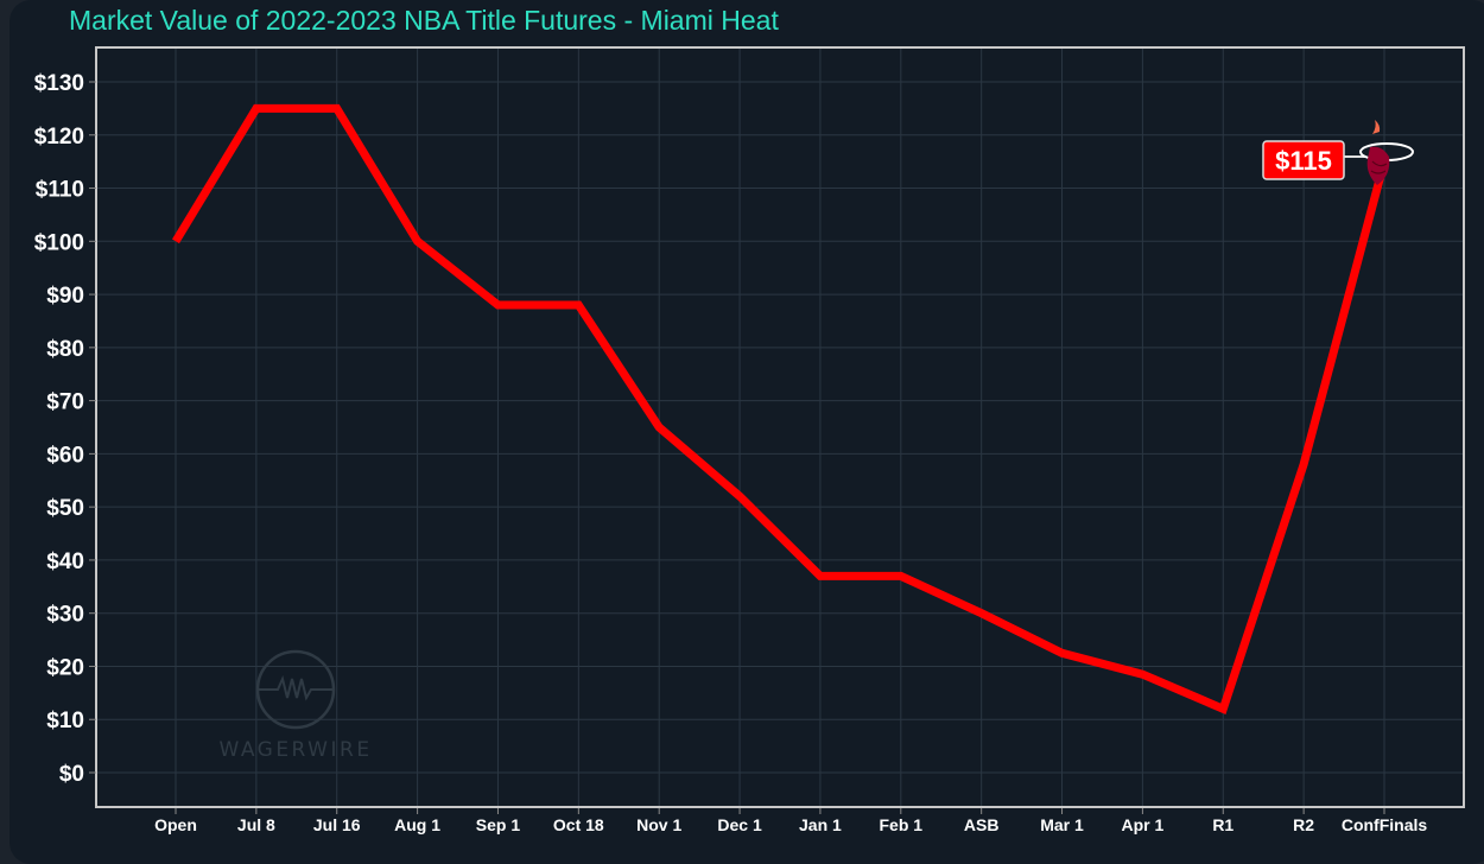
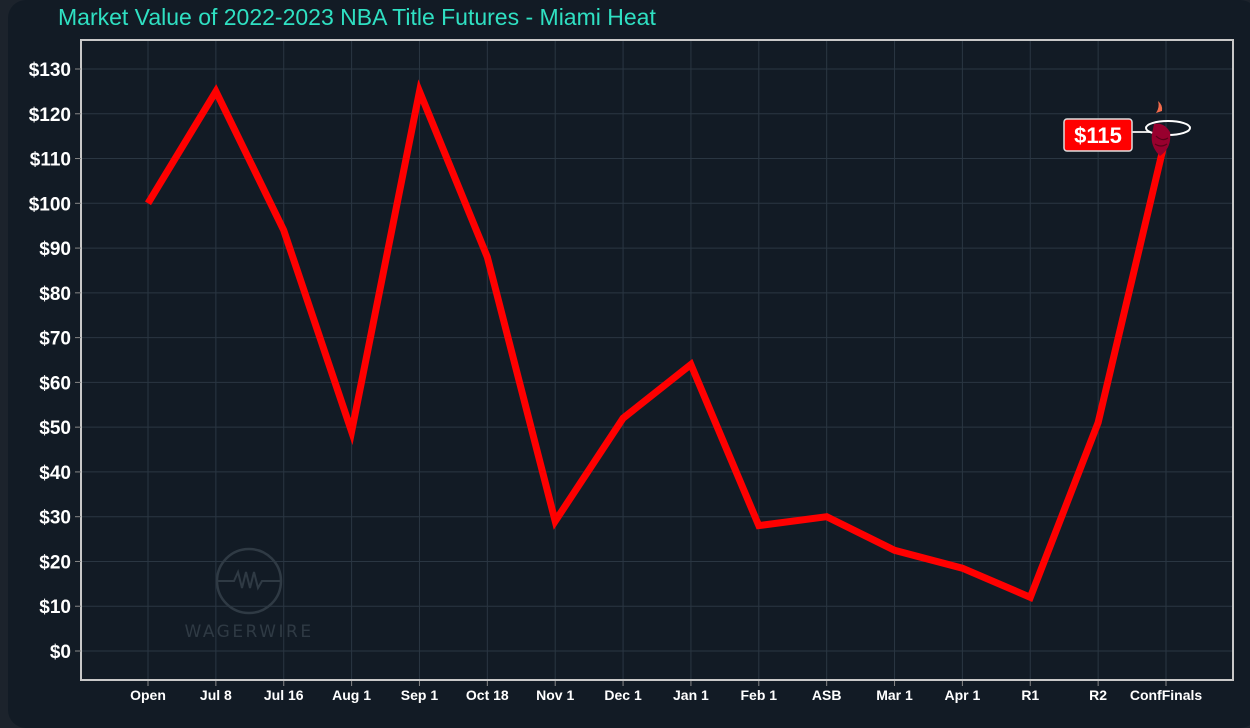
Jul 16: $125 -> $94
Aug 1: $100 -> $49
Sep 1: $88 -> $125
Nov 1: $65 -> $29
Jan 1: $37 -> $64
Feb 1: $37 -> $28
R2: $58 -> $51
